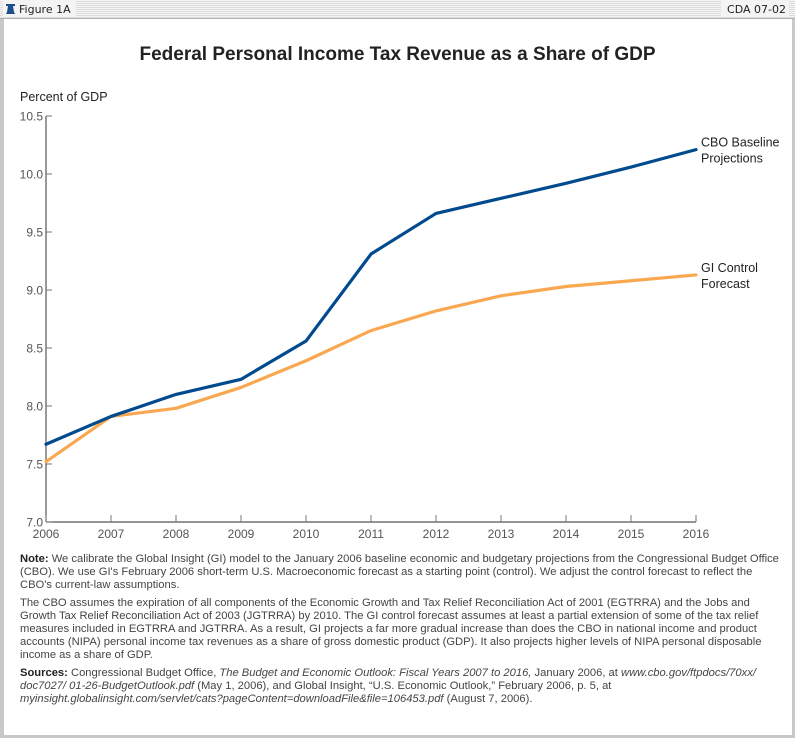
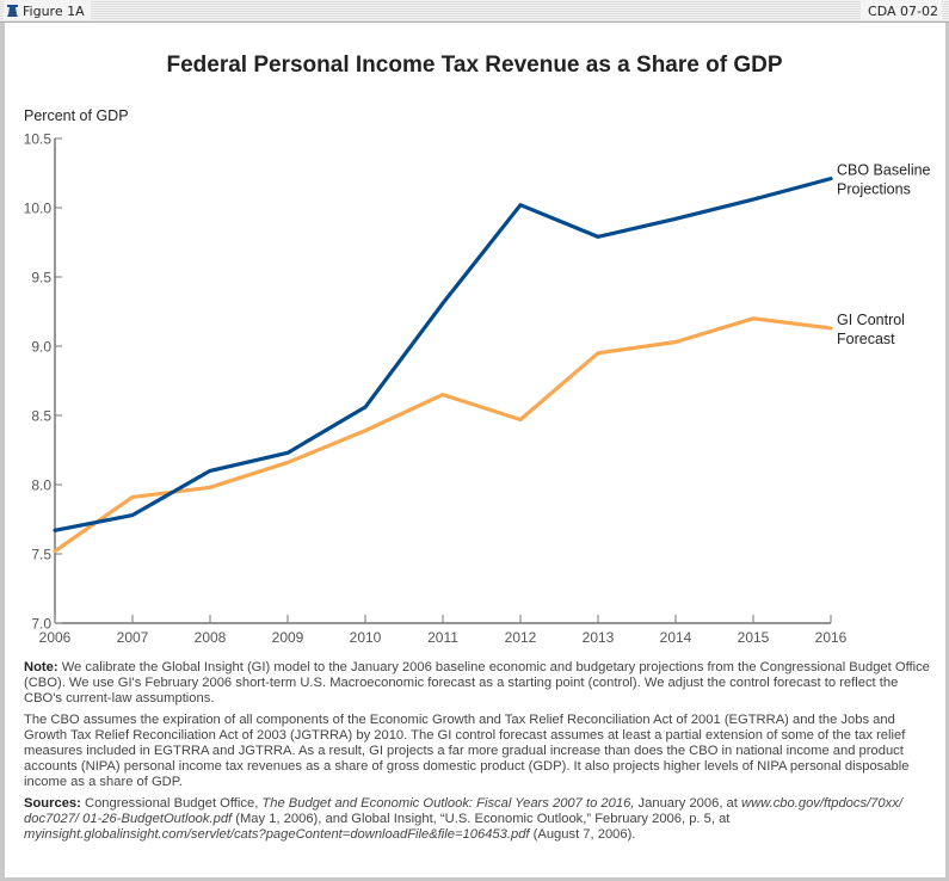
CBO Baseline Projections/2007: 7.91 -> 7.78
CBO Baseline Projections/2012: 9.66 -> 10.02
GI Control Forecast/2012: 8.82 -> 8.47
GI Control Forecast/2015: 9.08 -> 9.20
